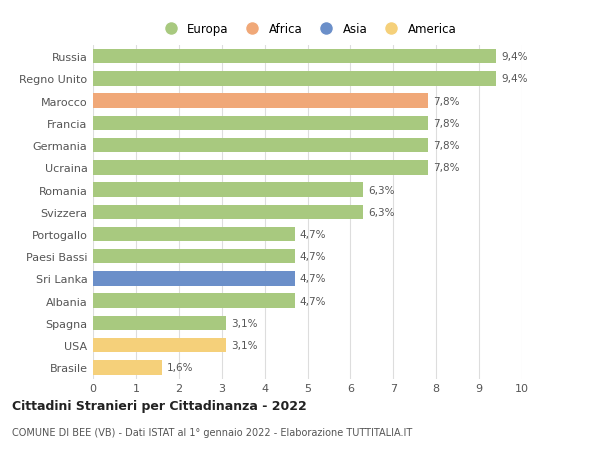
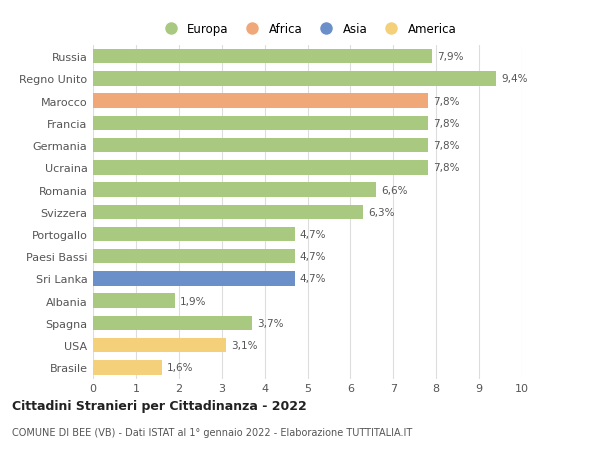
Russia: 9,4% -> 7,9%
Romania: 6,3% -> 6,6%
Albania: 4,7% -> 1,9%
Spagna: 3,1% -> 3,7%
